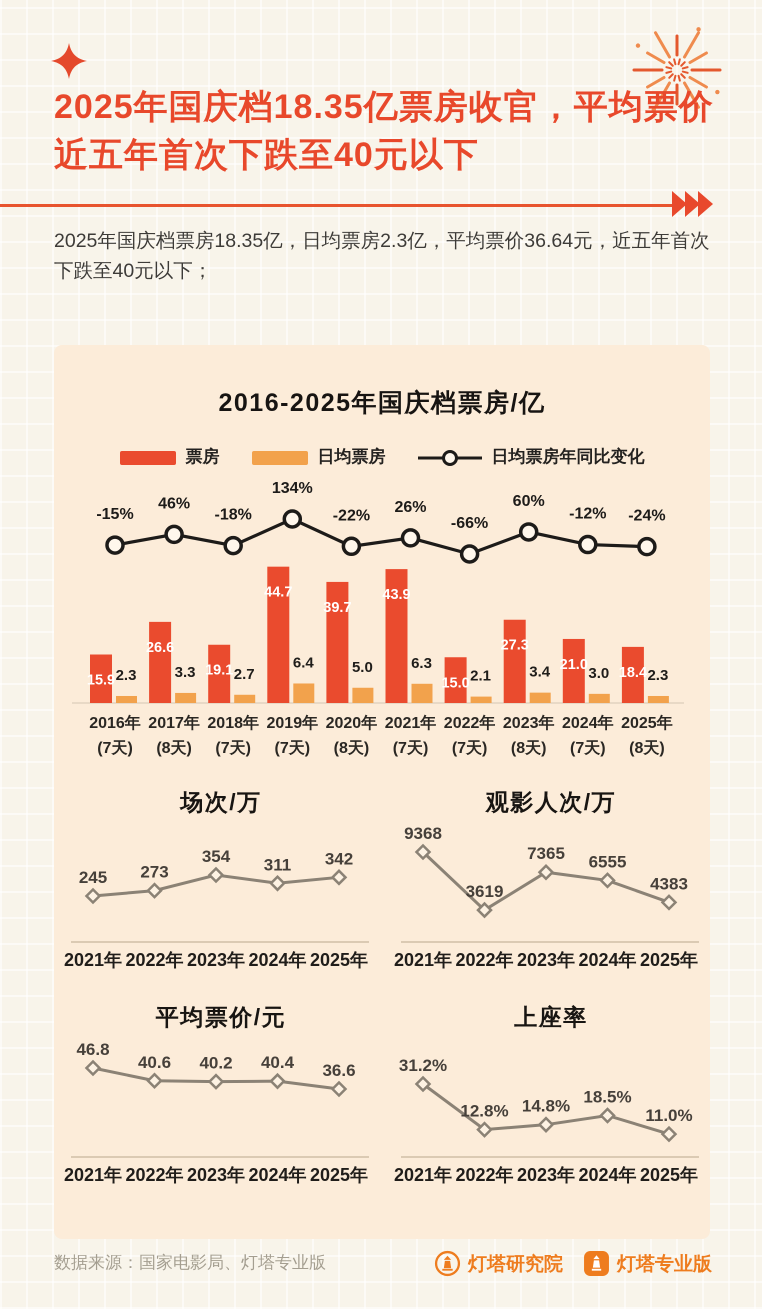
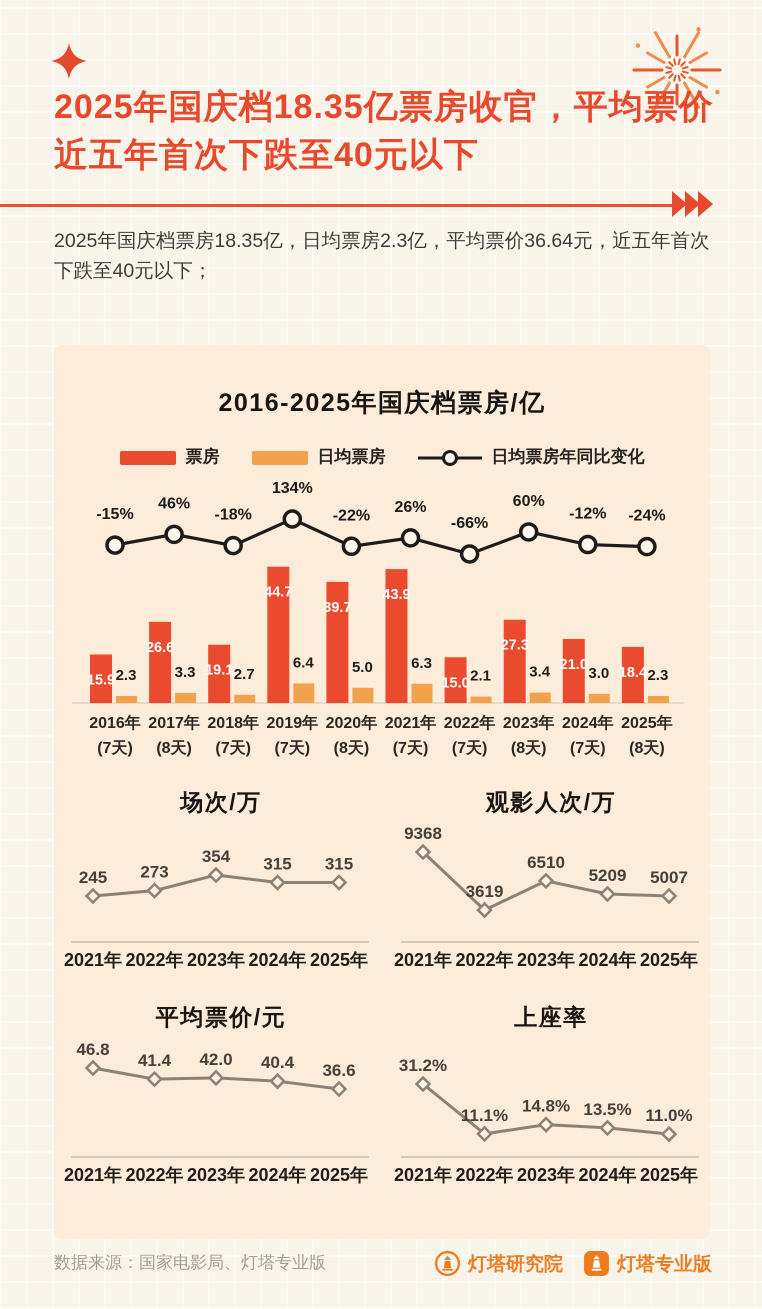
场次/万/2024年: 311 -> 315
场次/万/2025年: 342 -> 315
观影人次/万/2023年: 7365 -> 6510
观影人次/万/2024年: 6555 -> 5209
观影人次/万/2025年: 4383 -> 5007
平均票价/元/2022年: 40.6 -> 41.4
平均票价/元/2023年: 40.2 -> 42.0
上座率/2022年: 12.8% -> 11.1%
上座率/2024年: 18.5% -> 13.5%
